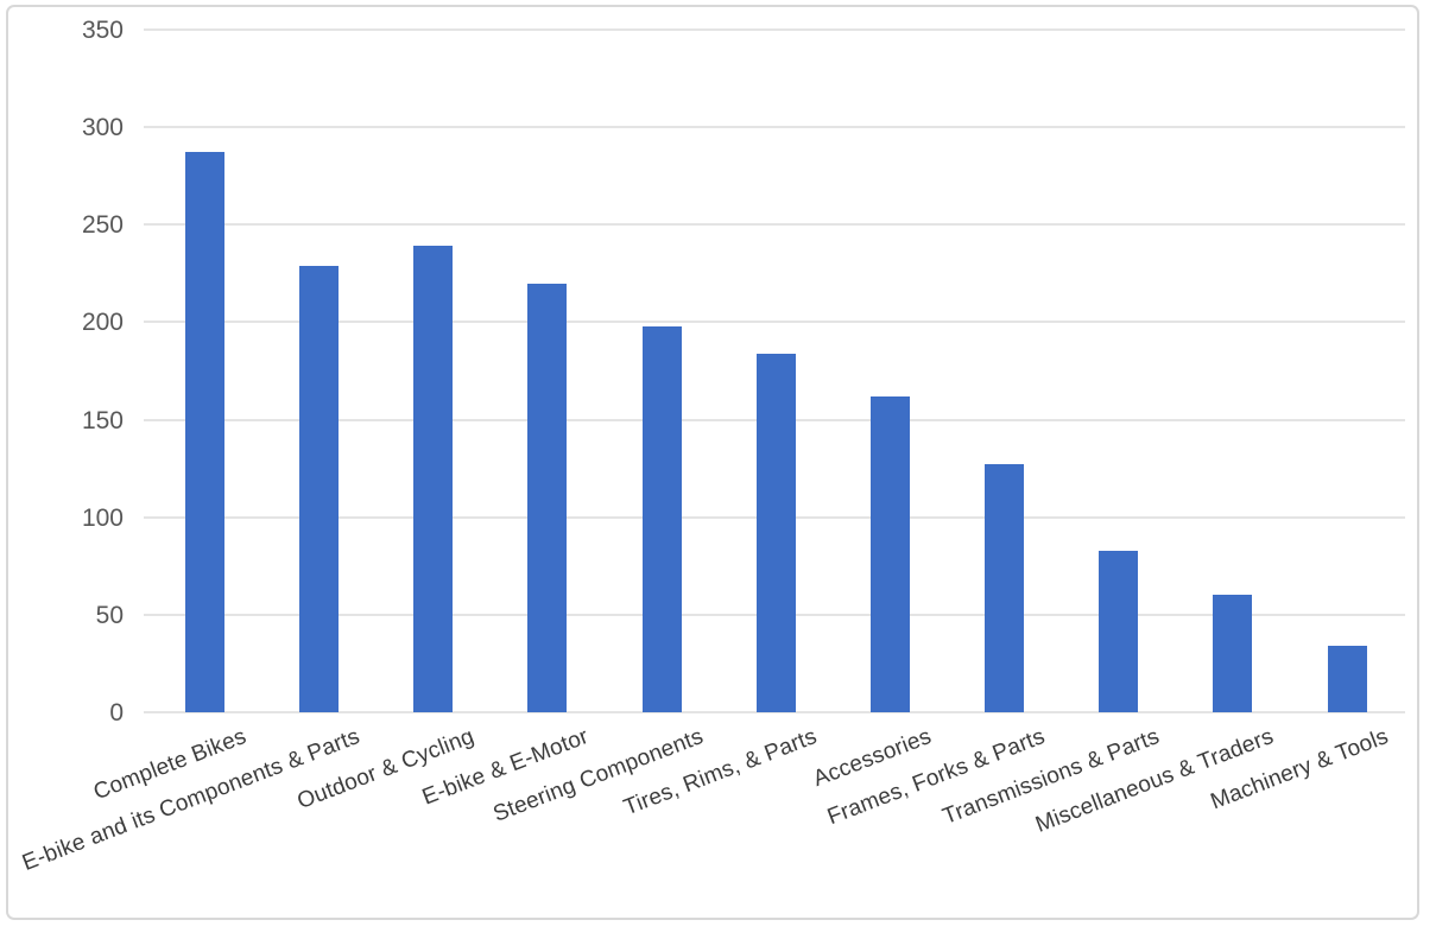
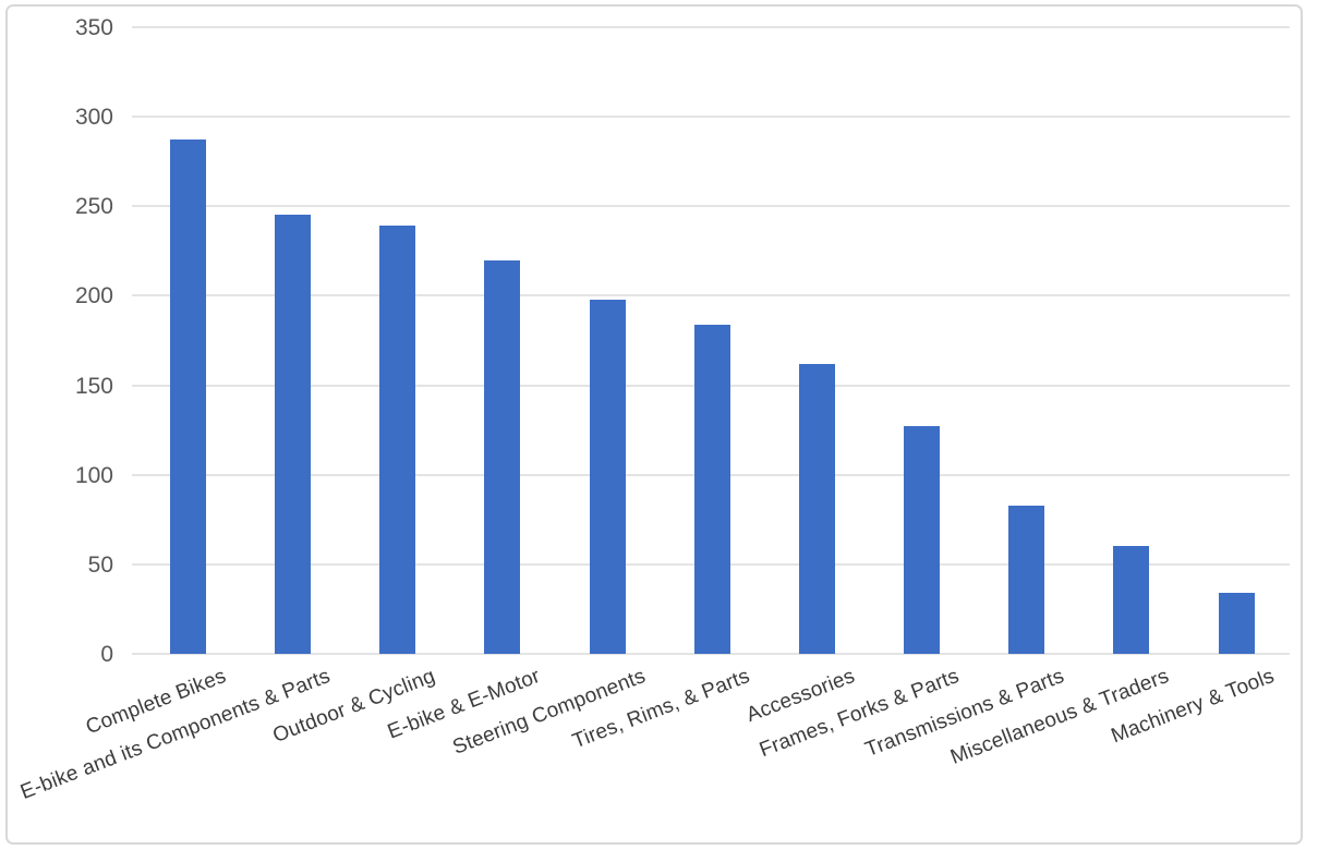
E-bike and its Components & Parts: 229 -> 245
